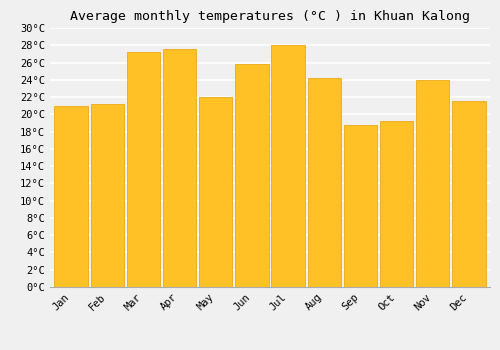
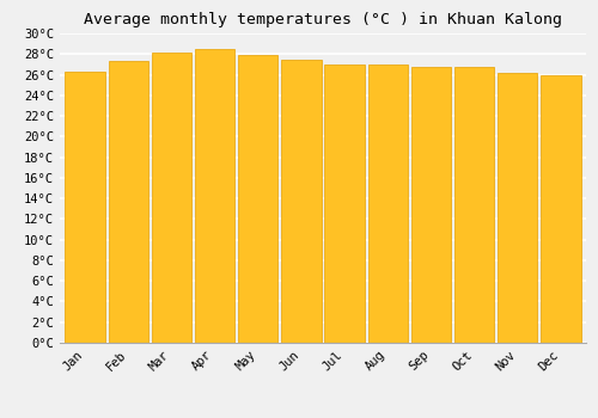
Jan: 21.0°C -> 26.3°C
Feb: 21.2°C -> 27.3°C
Mar: 27.2°C -> 28.2°C
Apr: 27.6°C -> 28.5°C
May: 22.0°C -> 27.9°C
Jun: 25.8°C -> 27.5°C
Jul: 28.0°C -> 27.0°C
Aug: 24.2°C -> 27.0°C
Sep: 18.8°C -> 26.8°C
Oct: 19.2°C -> 26.7°C
Nov: 24.0°C -> 26.2°C
Dec: 21.6°C -> 26.0°C
